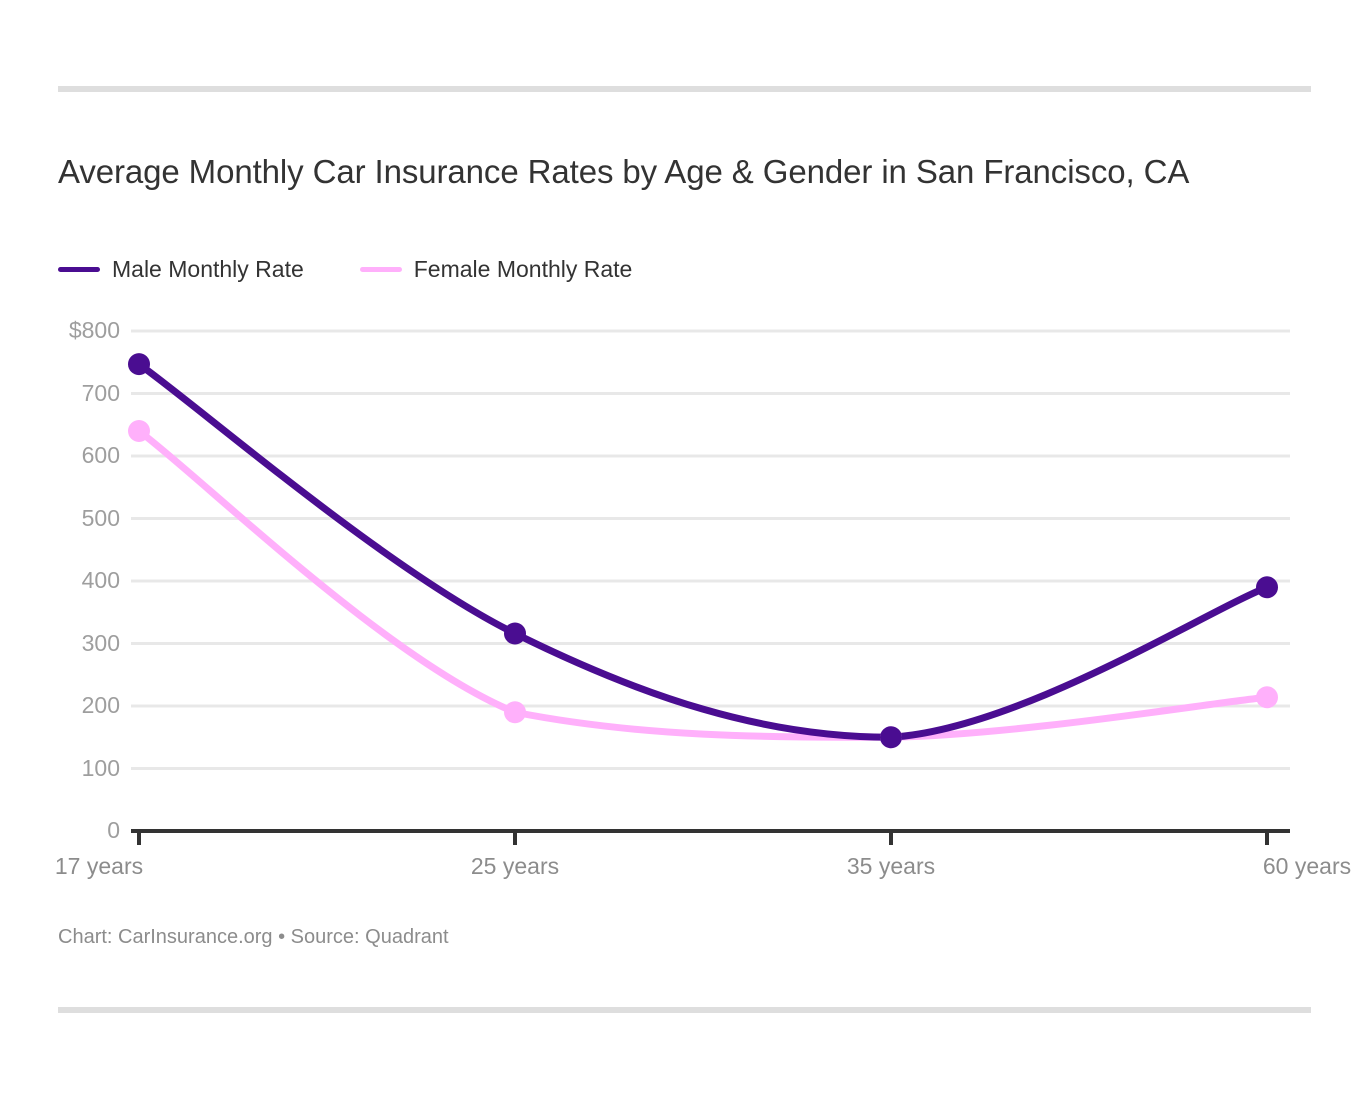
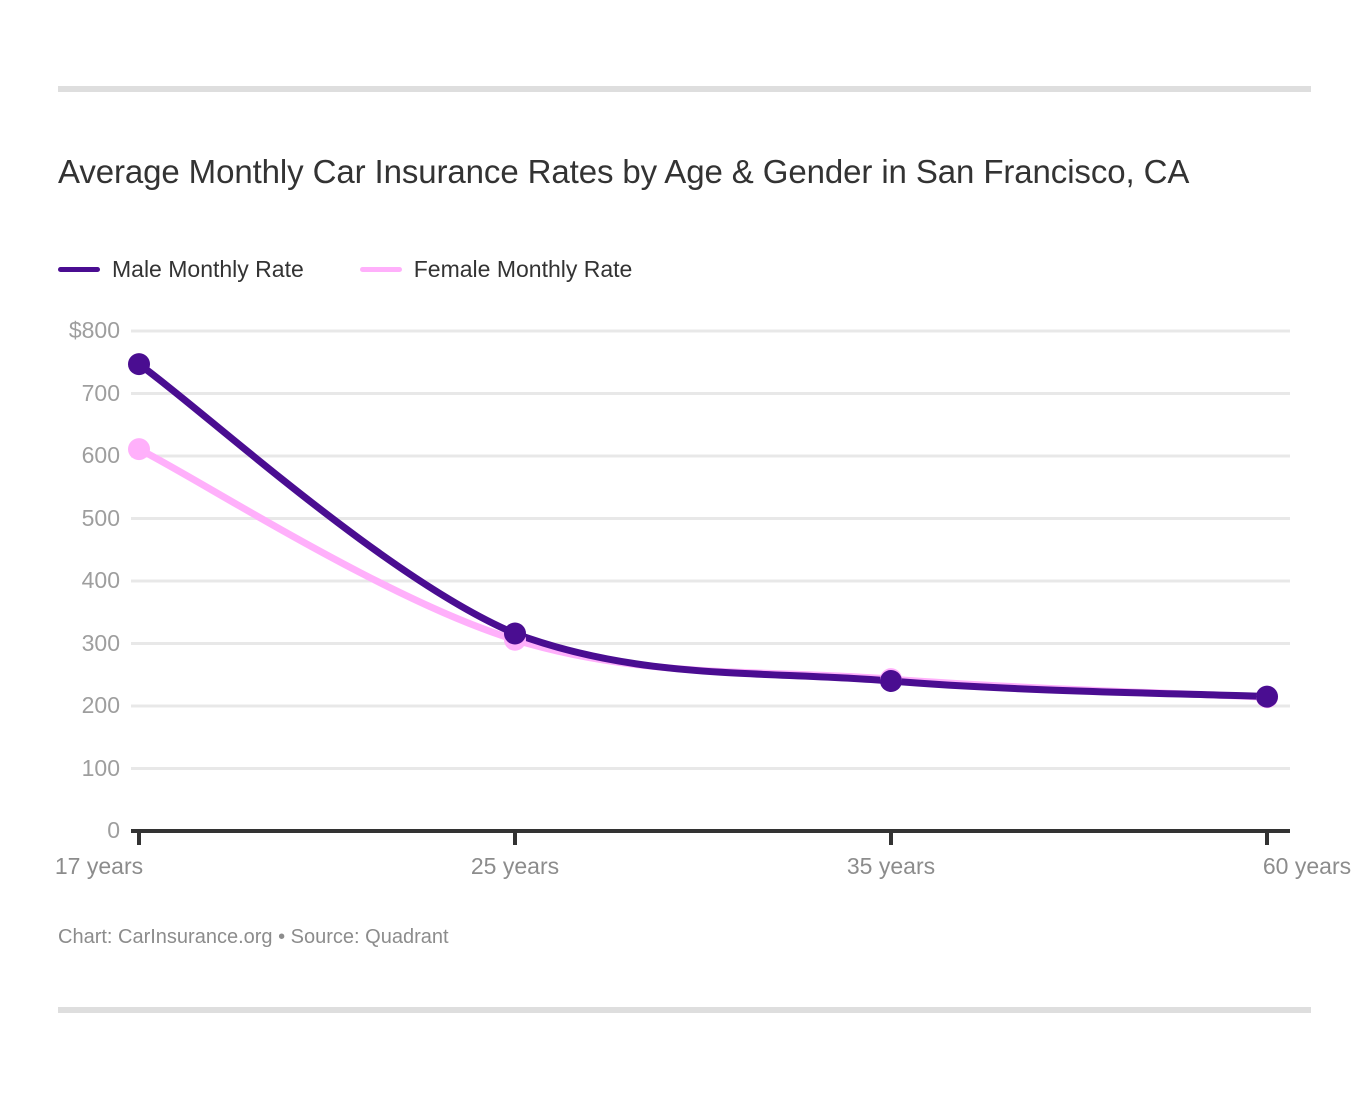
Female Monthly Rate/17 years: $640 -> $610
Female Monthly Rate/25 years: $190 -> $310
Male Monthly Rate/35 years: $150 -> $240
Female Monthly Rate/35 years: $150 -> $240
Male Monthly Rate/60 years: $390 -> $220
